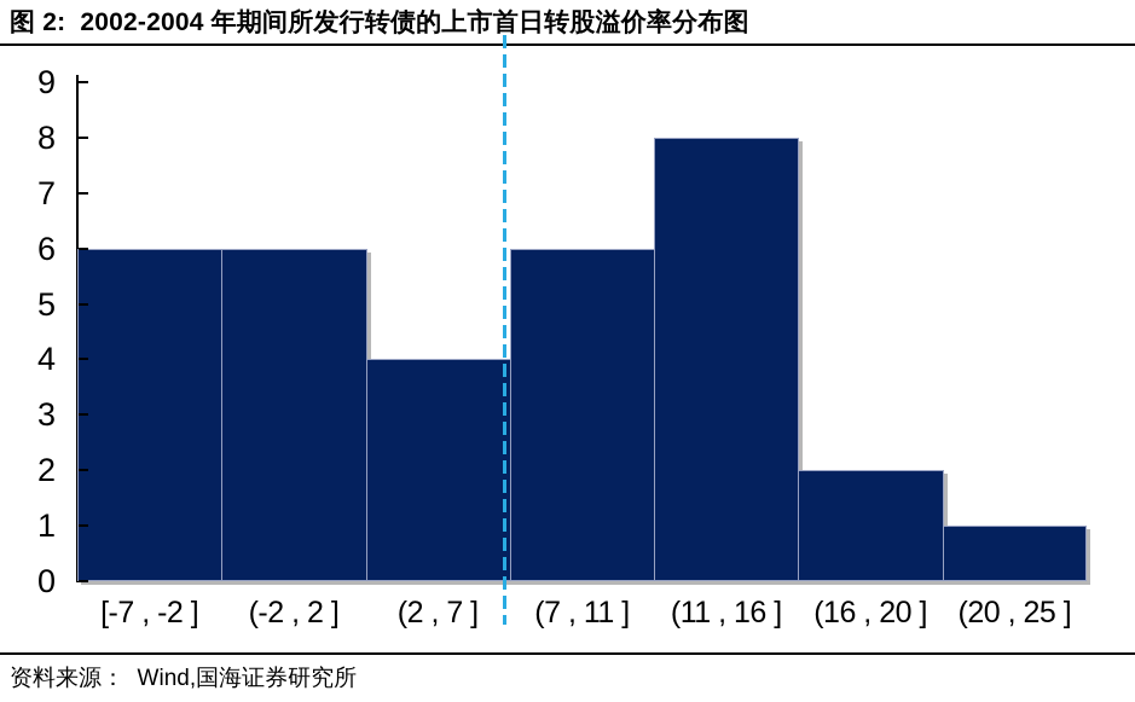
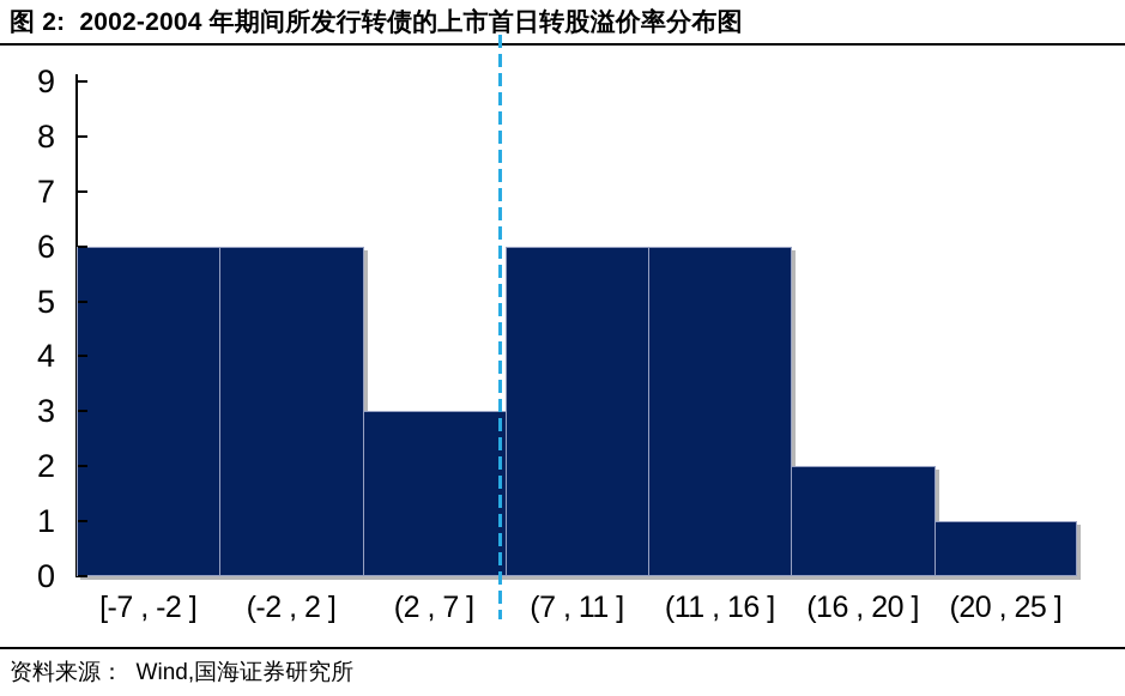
(2 , 7 ]: 4 -> 3
(11 , 16 ]: 8 -> 6
